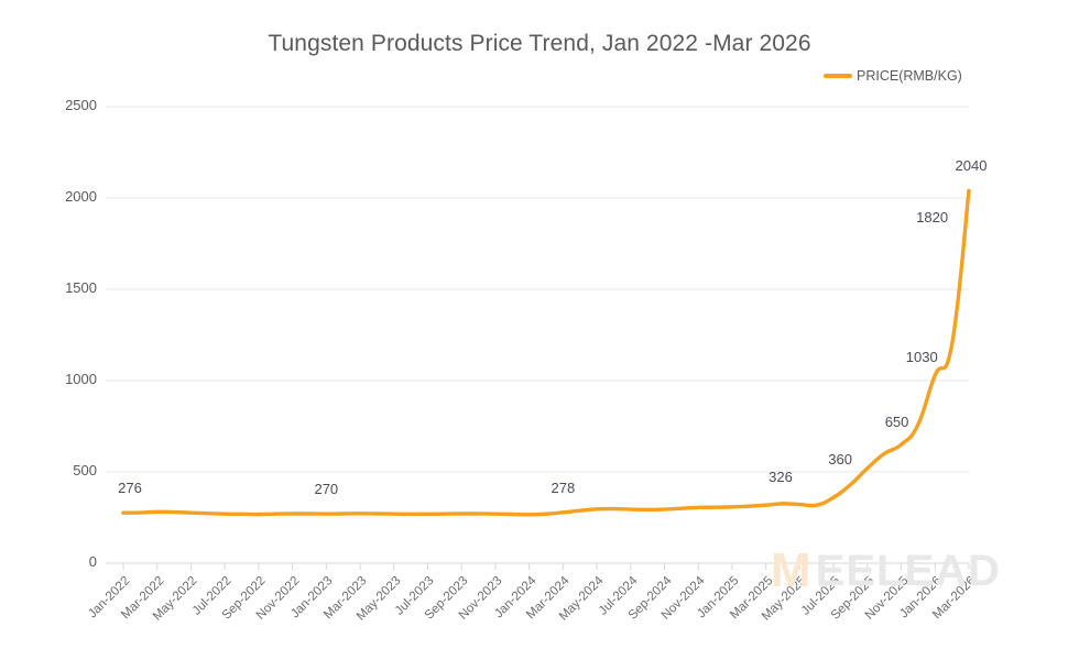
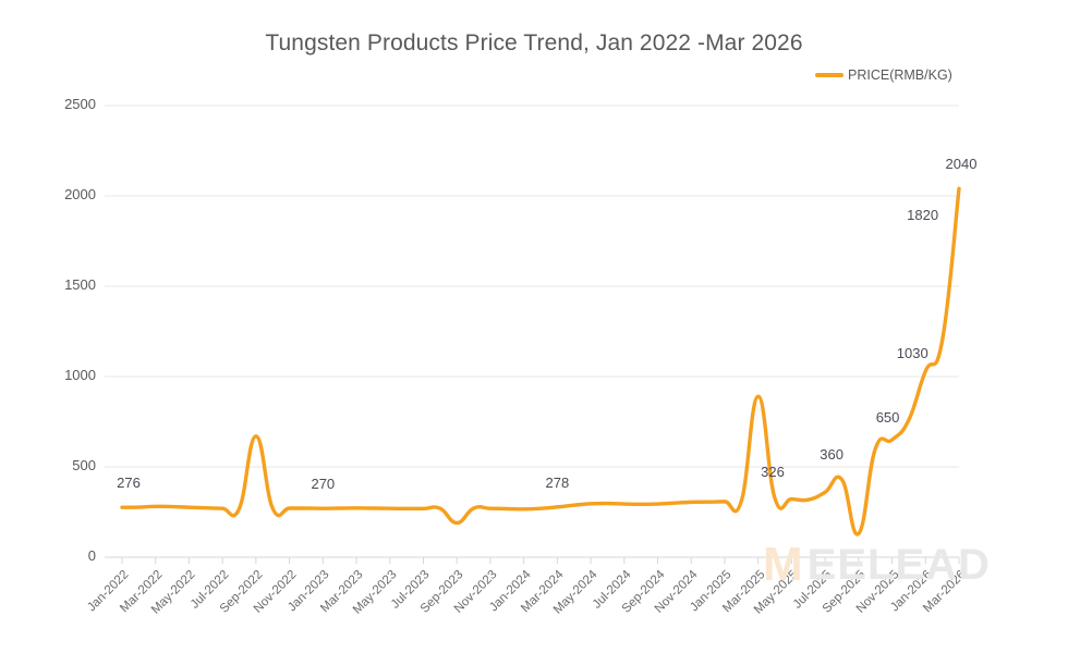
Sep-2022: 270 -> 670
Sep-2023: 270 -> 190
Mar-2025: 320 -> 890
Sep-2025: 520 -> 130
